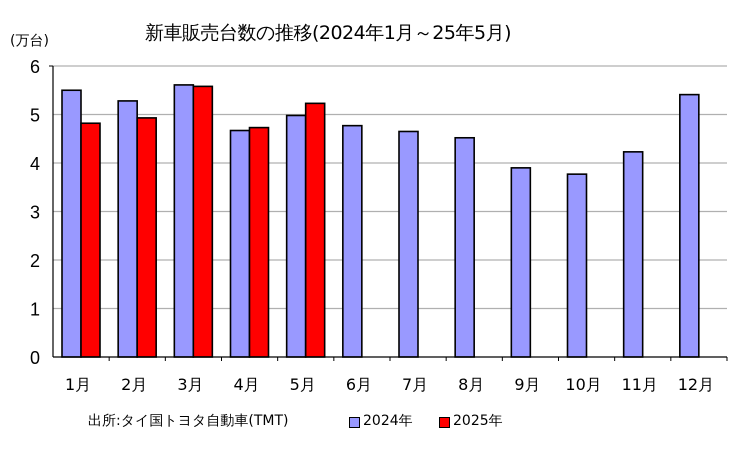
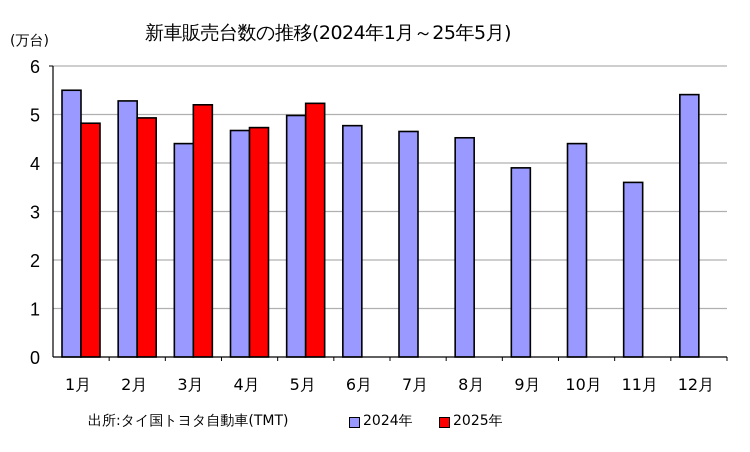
2024年/3月: 5.6 -> 4.4
2025年/3月: 5.6 -> 5.2
2024年/10月: 3.8 -> 4.4
2024年/11月: 4.2 -> 3.6
